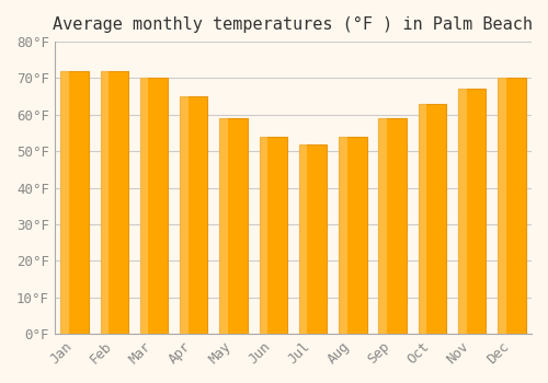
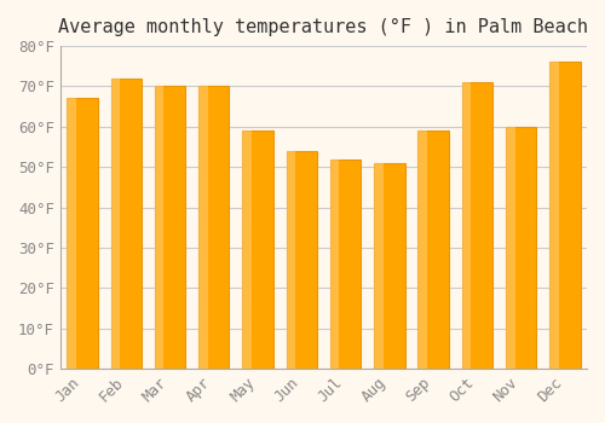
Jan: 72°F -> 67°F
Apr: 65°F -> 70°F
Aug: 54°F -> 51°F
Oct: 63°F -> 71°F
Nov: 67°F -> 60°F
Dec: 70°F -> 76°F
